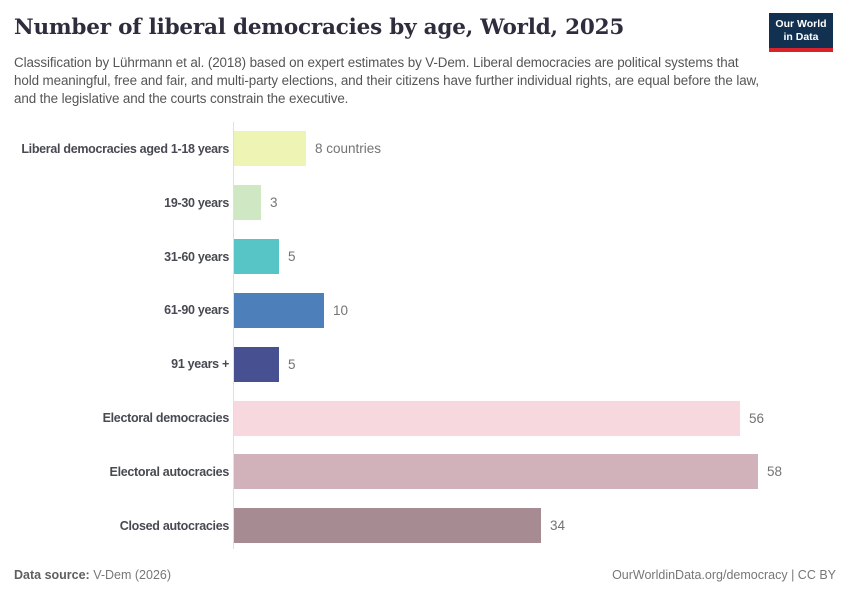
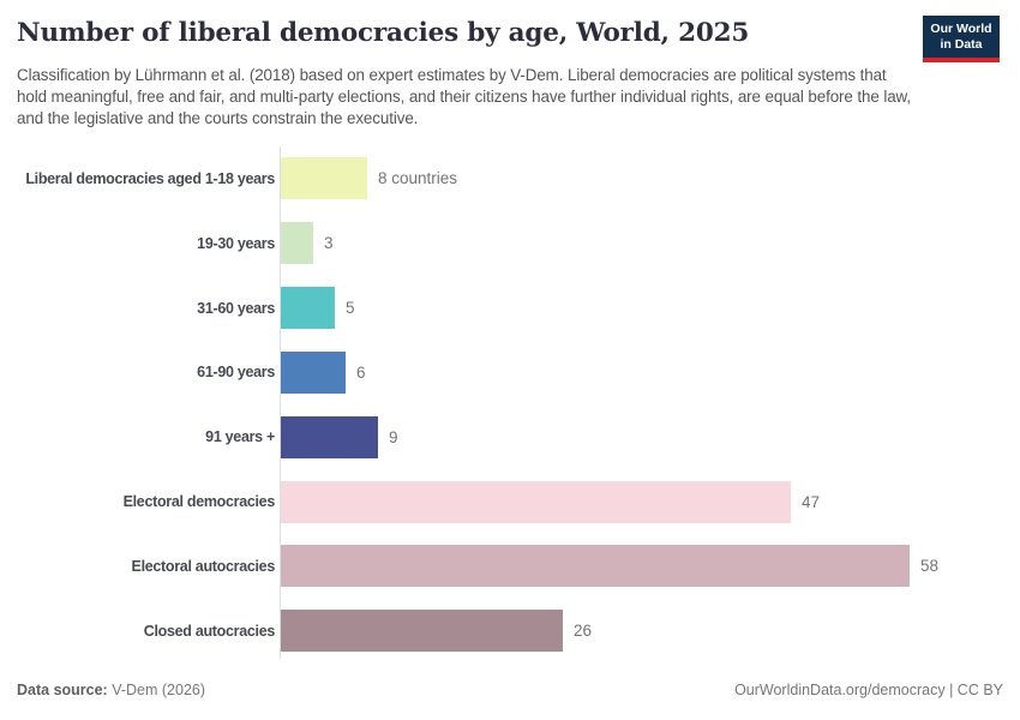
61-90 years: 10 -> 6
91 years +: 5 -> 9
Electoral democracies: 56 -> 47
Closed autocracies: 34 -> 26
